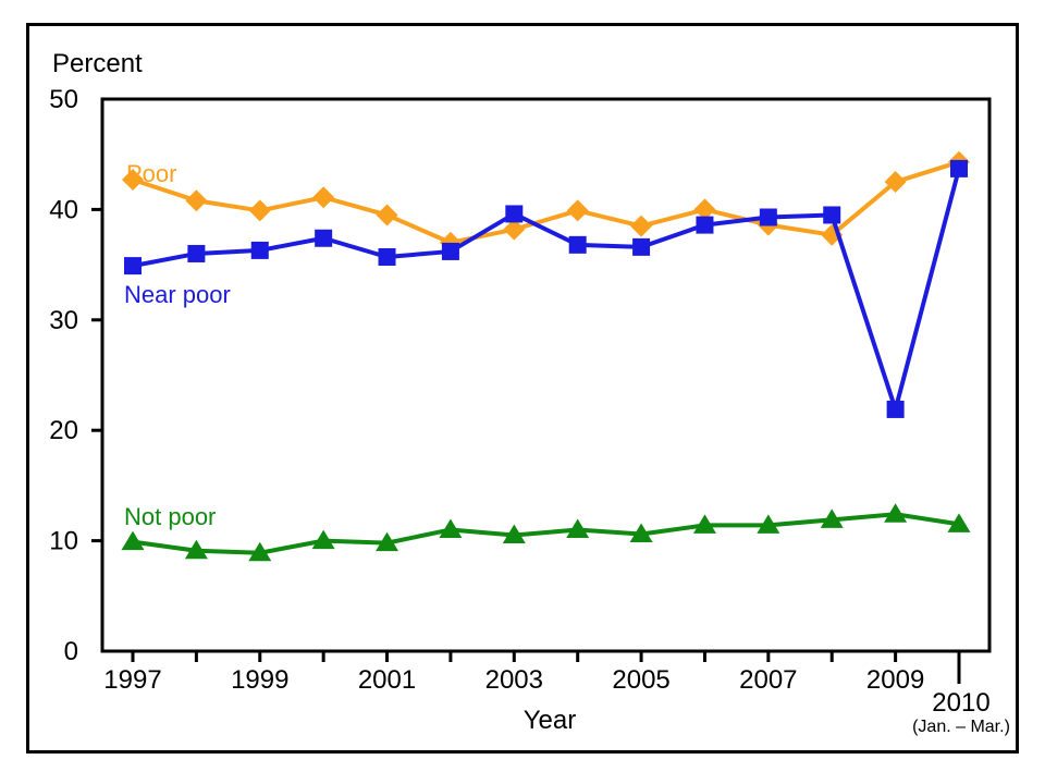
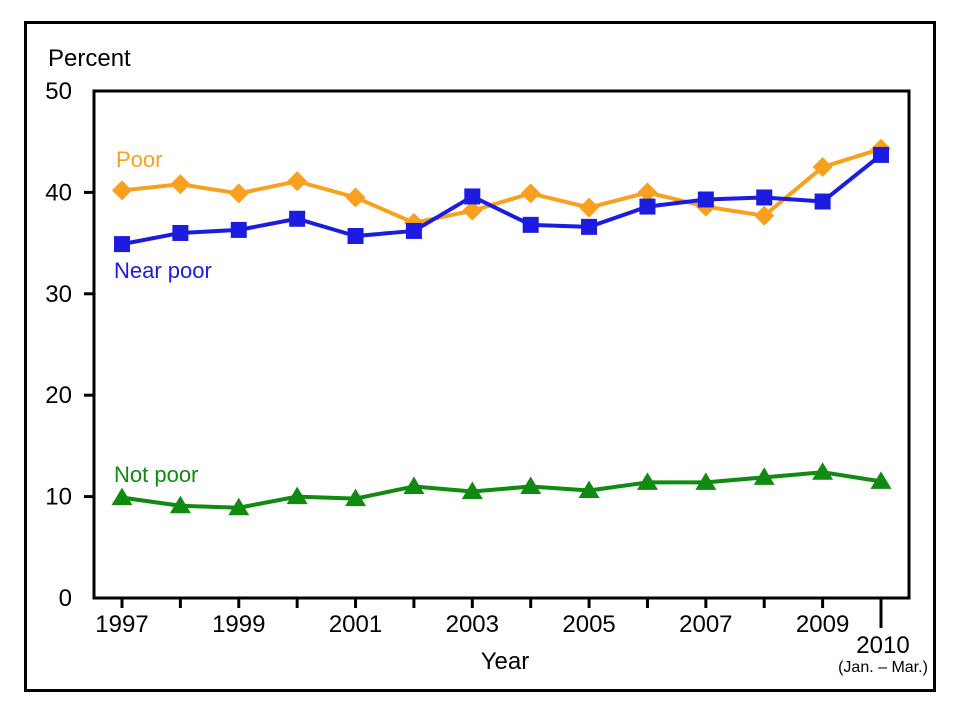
Poor/1997: 42.7 -> 40.2
Near poor/2009: 21.9 -> 39.1
